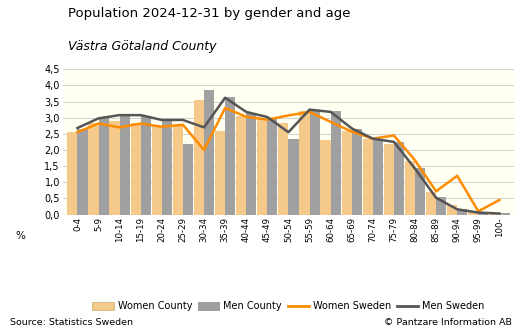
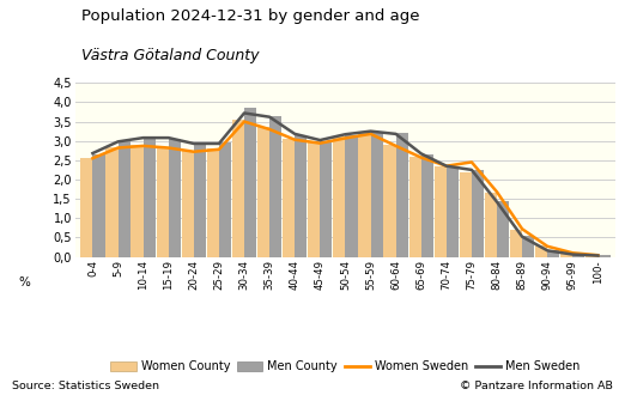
Women Sweden/10-14: 2,70 -> 2,87
Men County/25-29: 2,20 -> 2,95
Women Sweden/30-34: 2,00 -> 3,50
Men Sweden/30-34: 2,70 -> 3,72
Women County/35-39: 2,60 -> 3,35
Women County/50-54: 2,85 -> 3,10
Men Sweden/50-54: 2,55 -> 3,17
Men County/50-54: 2,35 -> 3,15
Women County/60-64: 2,30 -> 2,90
Women Sweden/90-94: 1,20 -> 0,27
Women Sweden/100-: 0,45 -> 0,04
